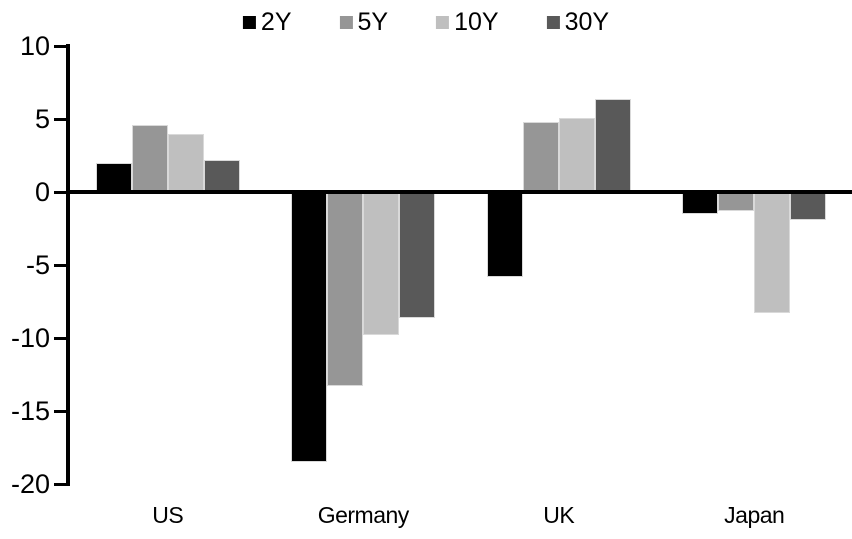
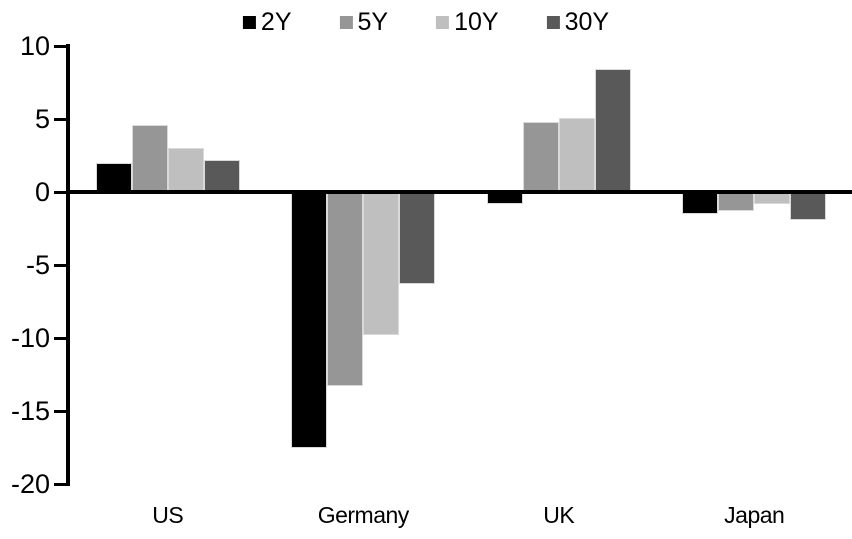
10Y/US: 4.0 -> 3.0
2Y/Germany: -18.5 -> -17.5
30Y/Germany: -8.6 -> -6.3
2Y/UK: -5.8 -> -0.8
30Y/UK: 6.4 -> 8.4
10Y/Japan: -8.3 -> -0.8
